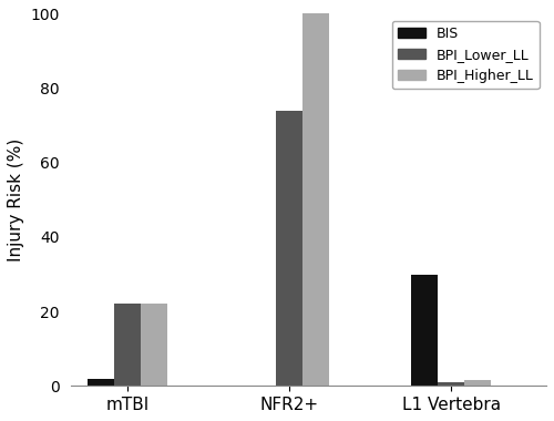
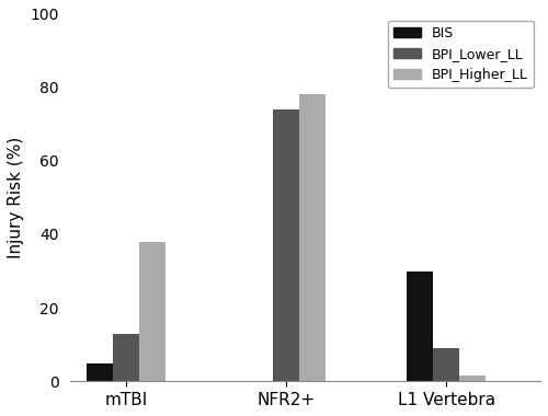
BIS/mTBI: 2 -> 5
BPI_Lower_LL/mTBI: 22 -> 13
BPI_Higher_LL/mTBI: 22.0 -> 38.0
BPI_Higher_LL/NFR2+: 100.0 -> 78.0
BPI_Lower_LL/L1 Vertebra: 1 -> 9
